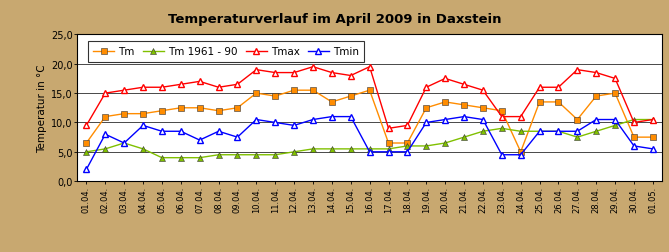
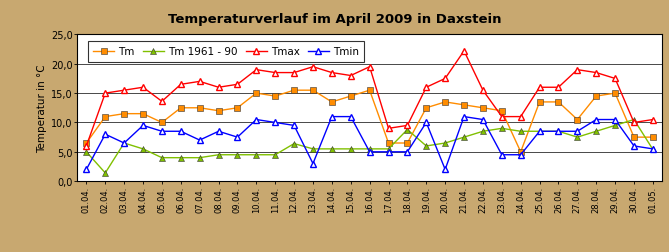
Tmax/01.04.: 9,5 -> 6,0
Tm 1961 - 90/02.04.: 5,5 -> 1,4
Tm/05.04.: 12,0 -> 10,0
Tmax/05.04.: 16,0 -> 13,6
Tm 1961 - 90/12.04.: 5,0 -> 6,4
Tmin/13.04.: 10,5 -> 3,0
Tm 1961 - 90/18.04.: 6,0 -> 8,8
Tmin/20.04.: 10,5 -> 2,0
Tmax/21.04.: 16,5 -> 22,2
Tm 1961 - 90/01.05.: 10,5 -> 5,4
